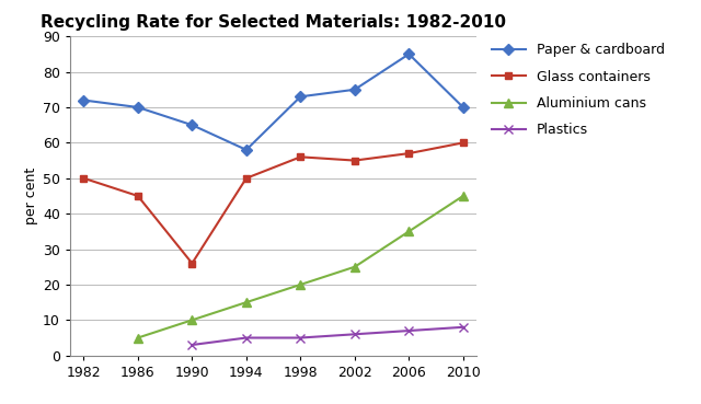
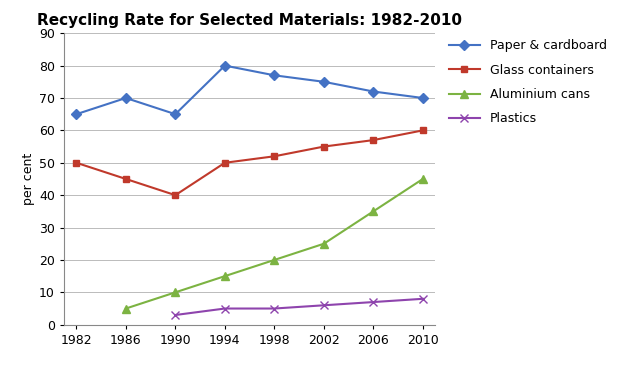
Paper & cardboard/1982: 72 -> 65
Glass containers/1990: 26 -> 40
Paper & cardboard/1994: 58 -> 80
Paper & cardboard/1998: 73 -> 77
Glass containers/1998: 56 -> 52
Paper & cardboard/2006: 85 -> 72
